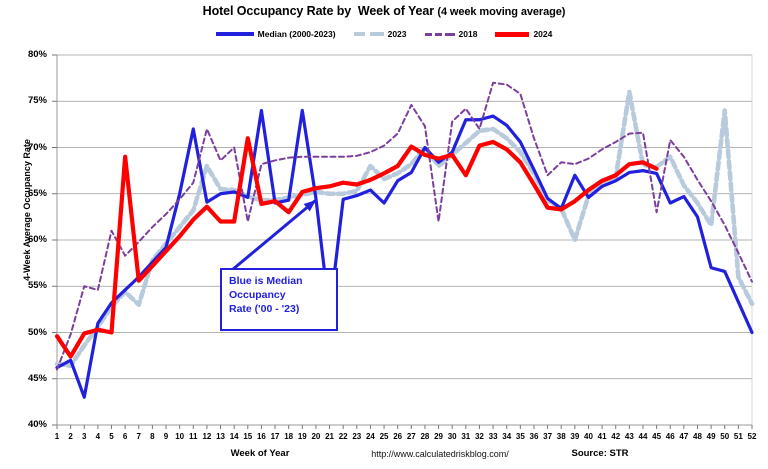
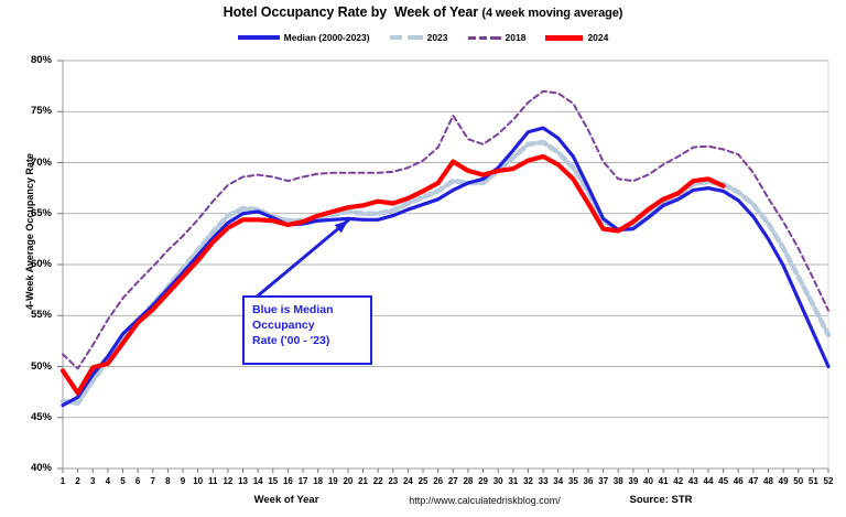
2018/1: 46% -> 51%
Median (2000-2023)/3: 43% -> 49%
2018/3: 55% -> 52%
2018/5: 61% -> 57%
2024/5: 50% -> 52%
2024/6: 69% -> 54%
2023/7: 53% -> 56%
Median (2000-2023)/10: 65% -> 61%
Median (2000-2023)/11: 72% -> 63%
2023/12: 68% -> 65%
2018/12: 72% -> 68%
2024/13: 62% -> 64%
2018/14: 70% -> 69%
2024/14: 62% -> 64%
2018/15: 62% -> 69%
2024/15: 71% -> 64%
Median (2000-2023)/16: 74% -> 64%
2024/18: 63% -> 65%
Median (2000-2023)/19: 74% -> 64%
Median (2000-2023)/21: 52% -> 64%
2023/24: 68% -> 66%
Median (2000-2023)/25: 64% -> 66%
Median (2000-2023)/28: 70% -> 68%
2023/28: 70% -> 68%
2018/29: 62% -> 72%
Median (2000-2023)/31: 73% -> 71%
2024/31: 67% -> 69%
2018/32: 72% -> 76%
2018/36: 71% -> 73%
2018/37: 67% -> 70%
Median (2000-2023)/39: 67% -> 64%
2023/39: 60% -> 64%
2023/43: 76% -> 68%
2018/45: 63% -> 71%
Median (2000-2023)/46: 64% -> 66%
2023/46: 69% -> 67%
Median (2000-2023)/49: 57% -> 60%
2023/50: 74% -> 59%
